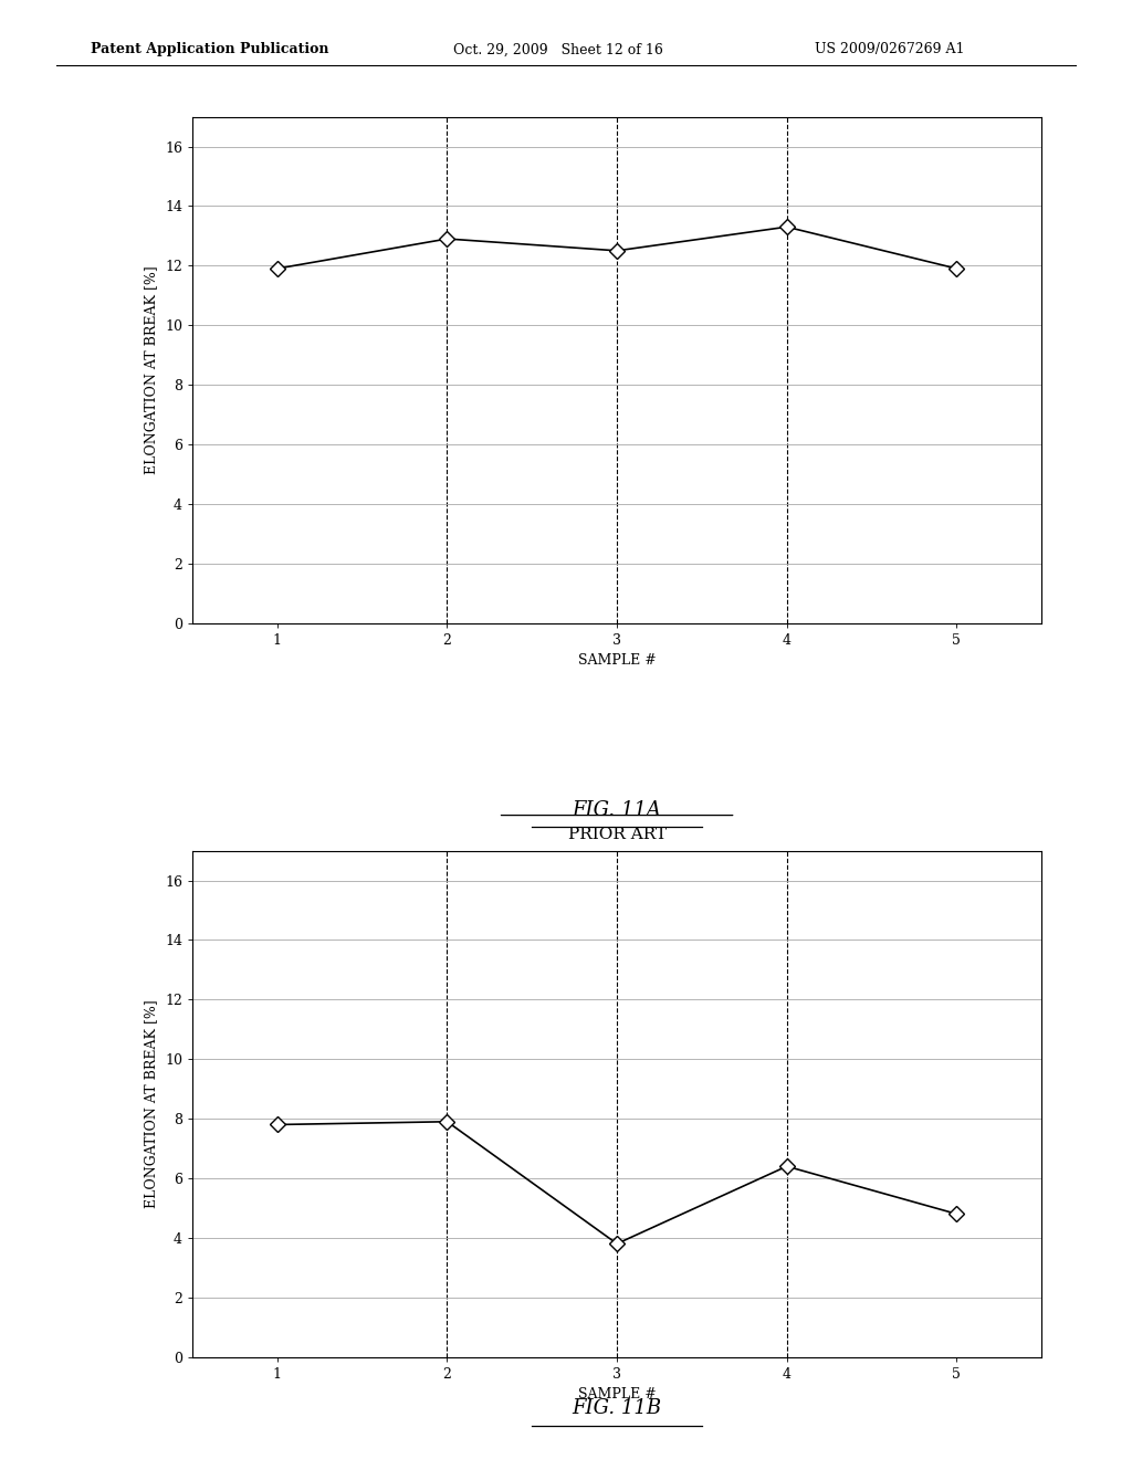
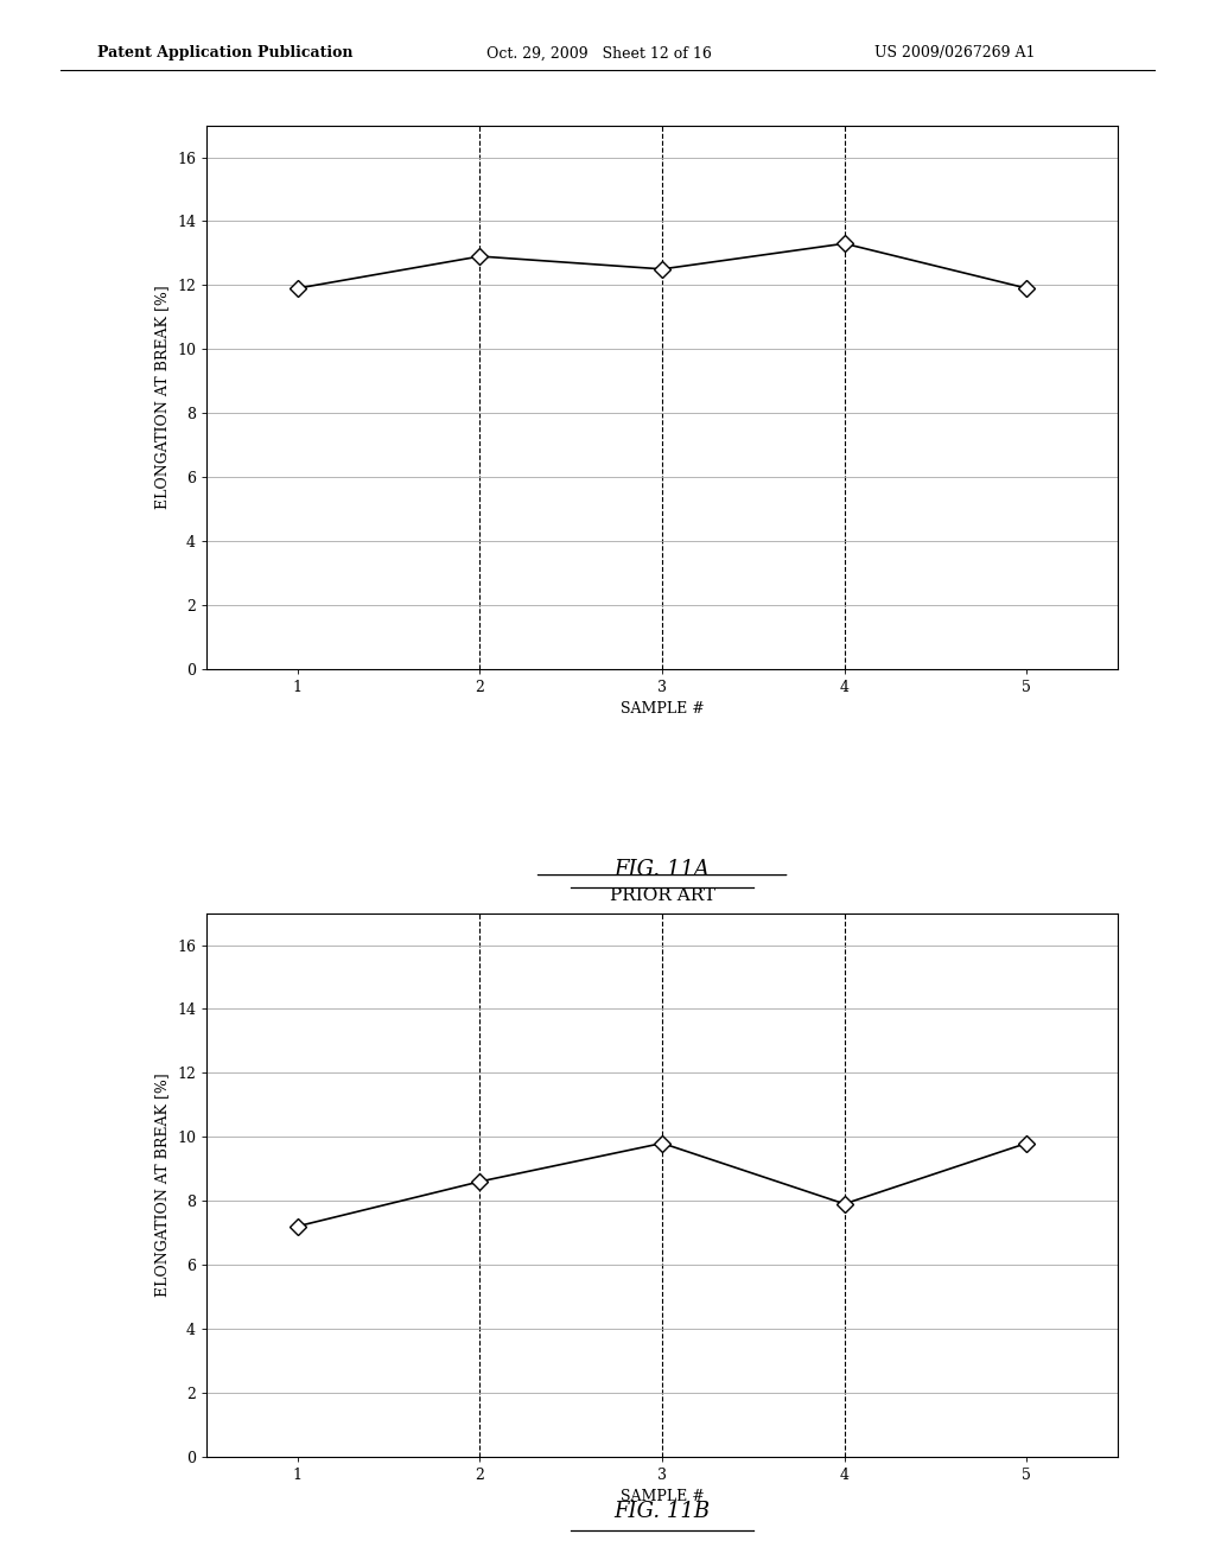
PRIOR ART/1: 7.8 -> 7.2
PRIOR ART/2: 7.9 -> 8.6
PRIOR ART/3: 3.8 -> 9.8
PRIOR ART/4: 6.4 -> 7.9
PRIOR ART/5: 4.8 -> 9.8
